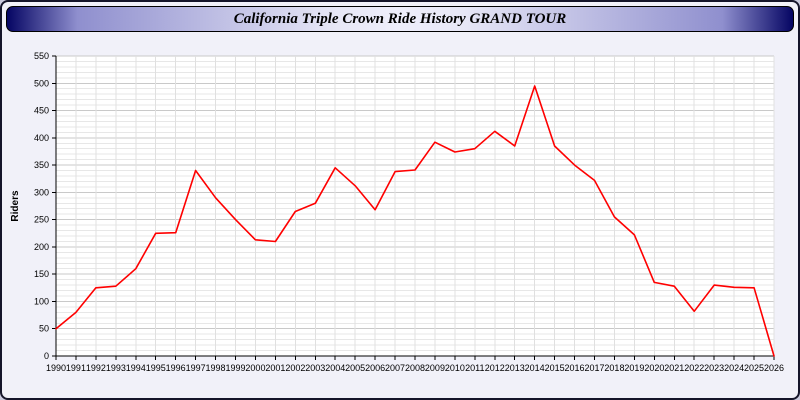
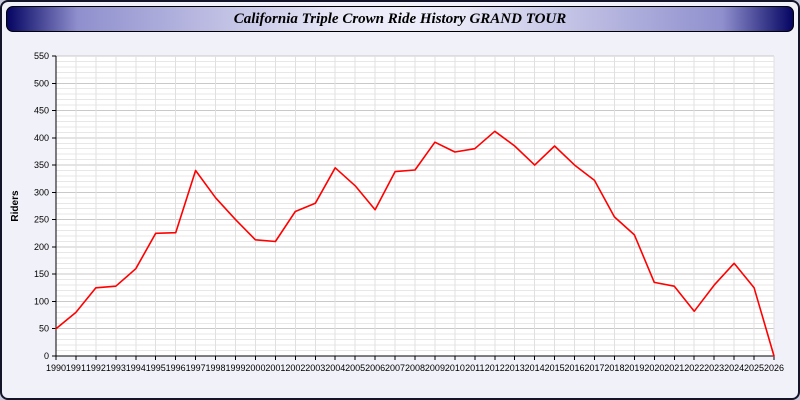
2014: 500 -> 350
2024: 130 -> 170
